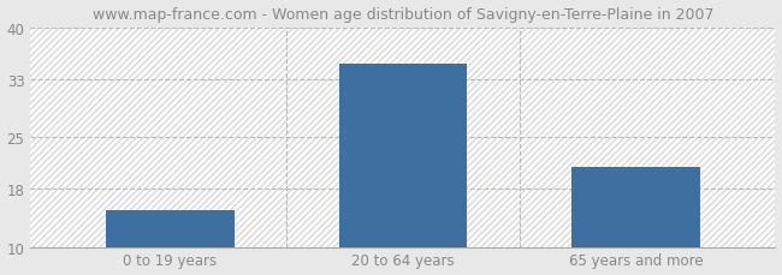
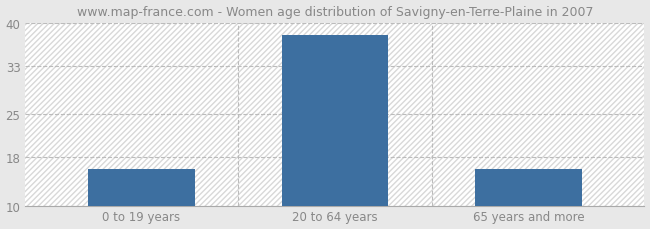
0 to 19 years: 15 -> 16
20 to 64 years: 35 -> 38
65 years and more: 21 -> 16
